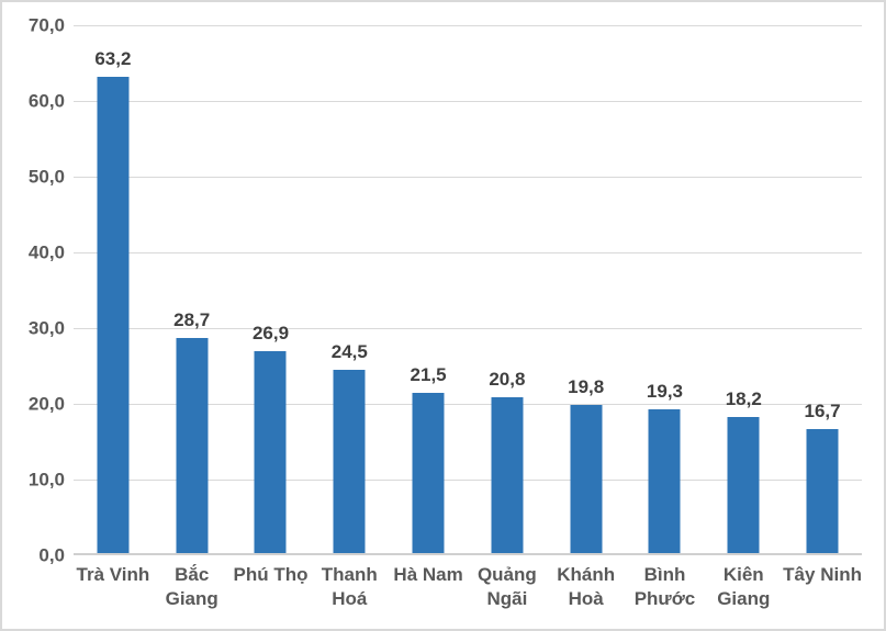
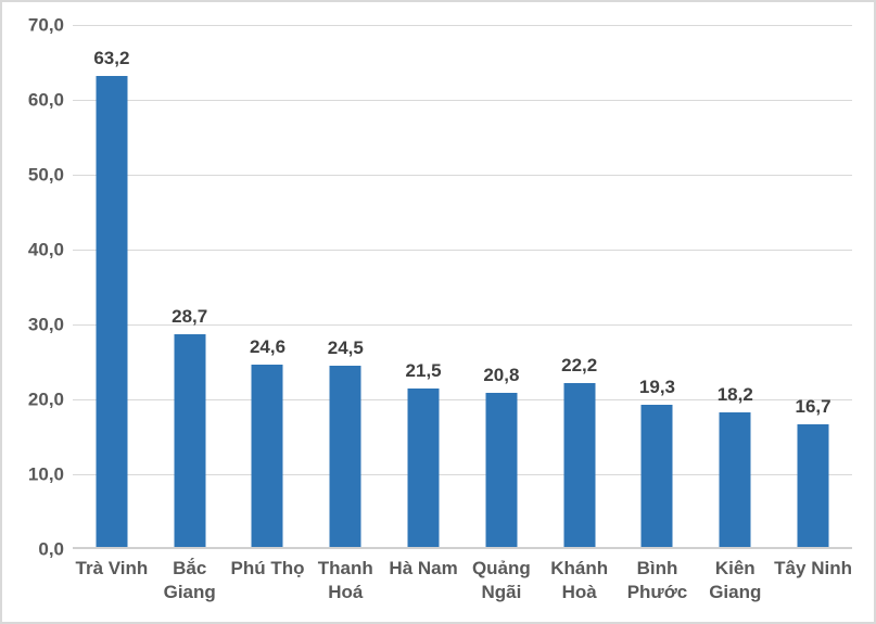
Phú Thọ: 26,9 -> 24,6
Khánh Hoà: 19,8 -> 22,2
